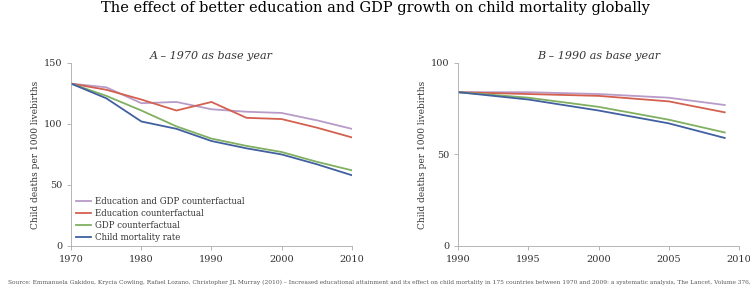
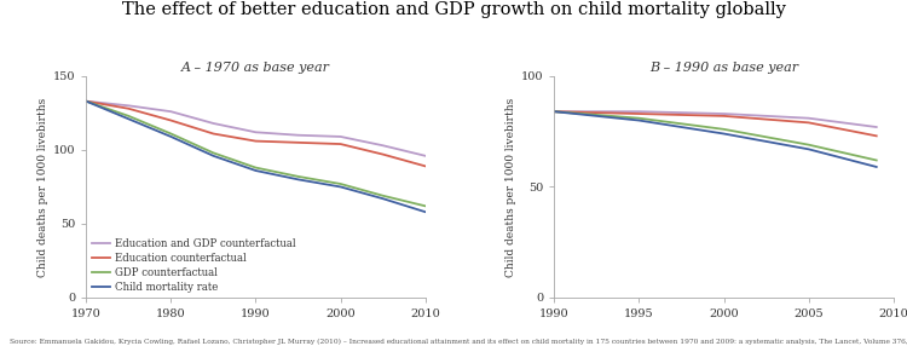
A – 1970 as base year/Education and GDP counterfactual/1980: 117 -> 126
A – 1970 as base year/Child mortality rate/1980: 102 -> 109
A – 1970 as base year/Education counterfactual/1990: 118 -> 106
